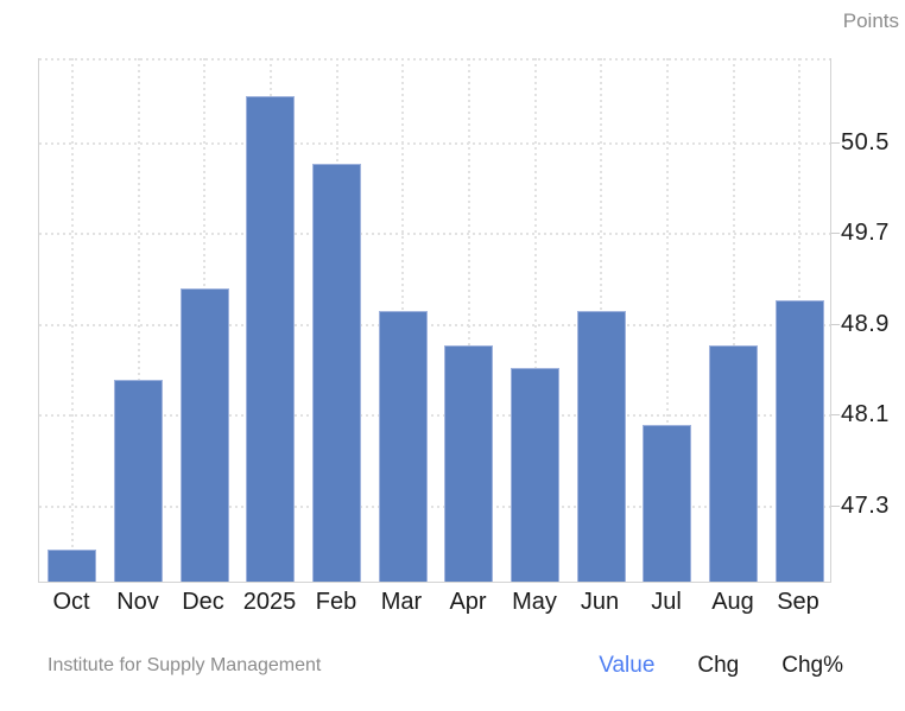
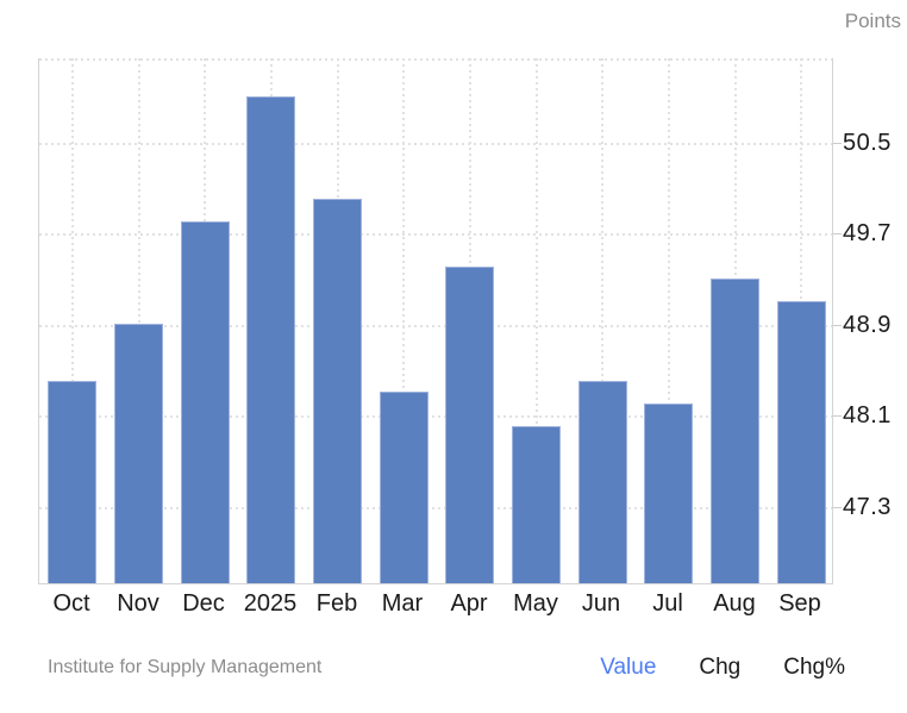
Oct: 46.9 -> 48.4
Nov: 48.4 -> 48.9
Dec: 49.2 -> 49.8
Feb: 50.3 -> 50.0
Mar: 49.0 -> 48.3
Apr: 48.7 -> 49.4
May: 48.5 -> 48.0
Jun: 49.0 -> 48.4
Jul: 48.0 -> 48.2
Aug: 48.7 -> 49.3
